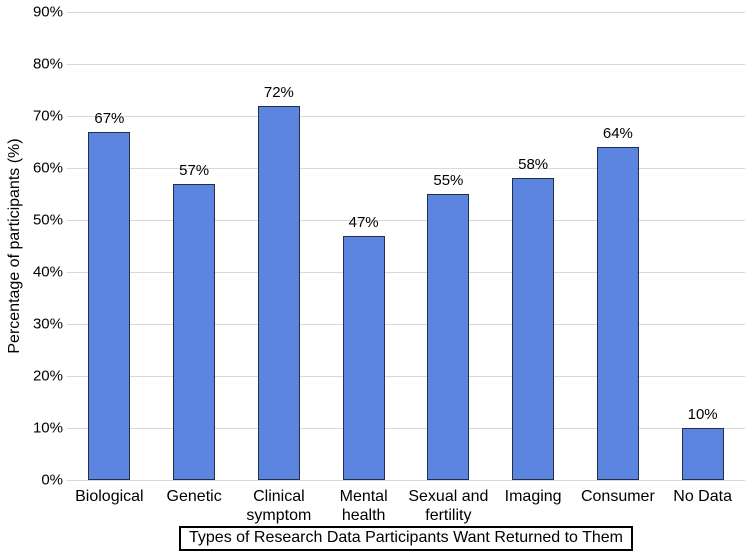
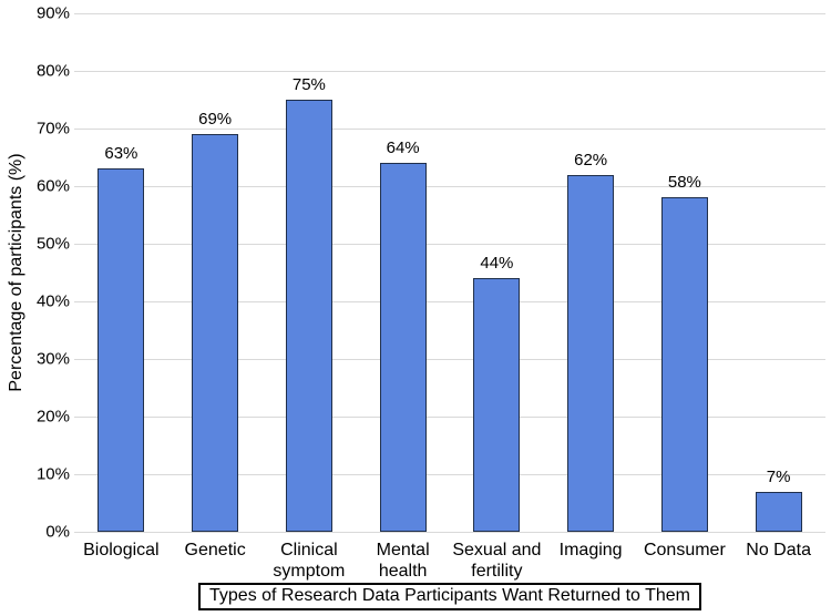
Biological: 67% -> 63%
Genetic: 57% -> 69%
Clinical symptom: 72% -> 75%
Mental health: 47% -> 64%
Sexual and fertility: 55% -> 44%
Imaging: 58% -> 62%
Consumer: 64% -> 58%
No Data: 10% -> 7%
